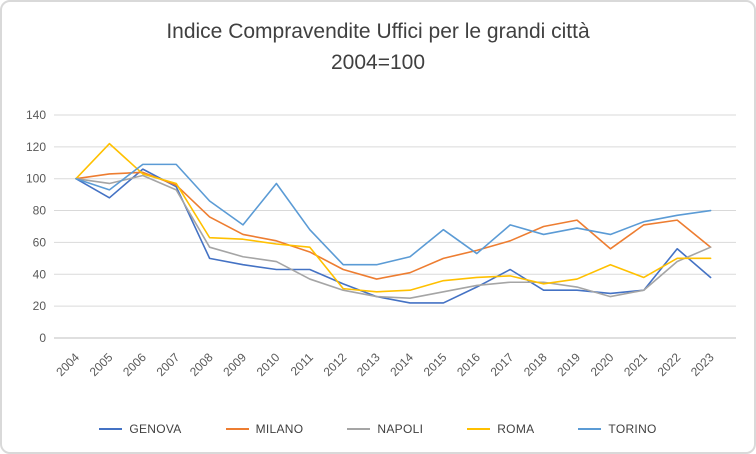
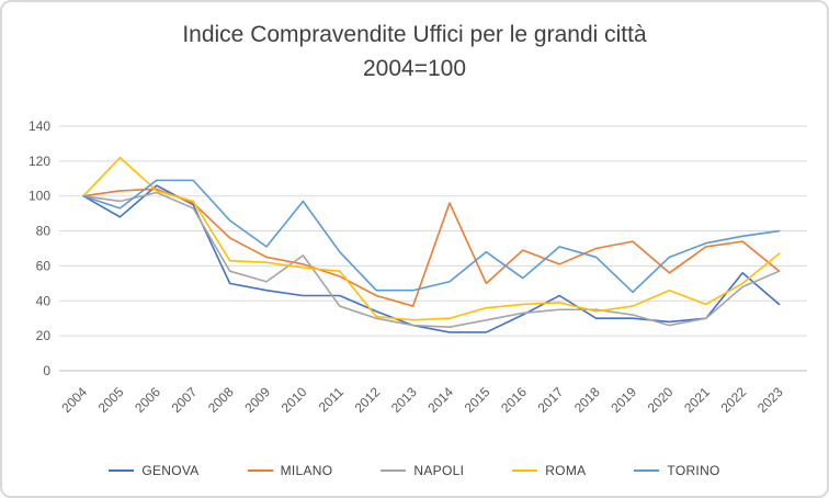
NAPOLI/2010: 48 -> 66
MILANO/2014: 41 -> 96
MILANO/2016: 55 -> 69
TORINO/2019: 69 -> 45
ROMA/2023: 50 -> 67
